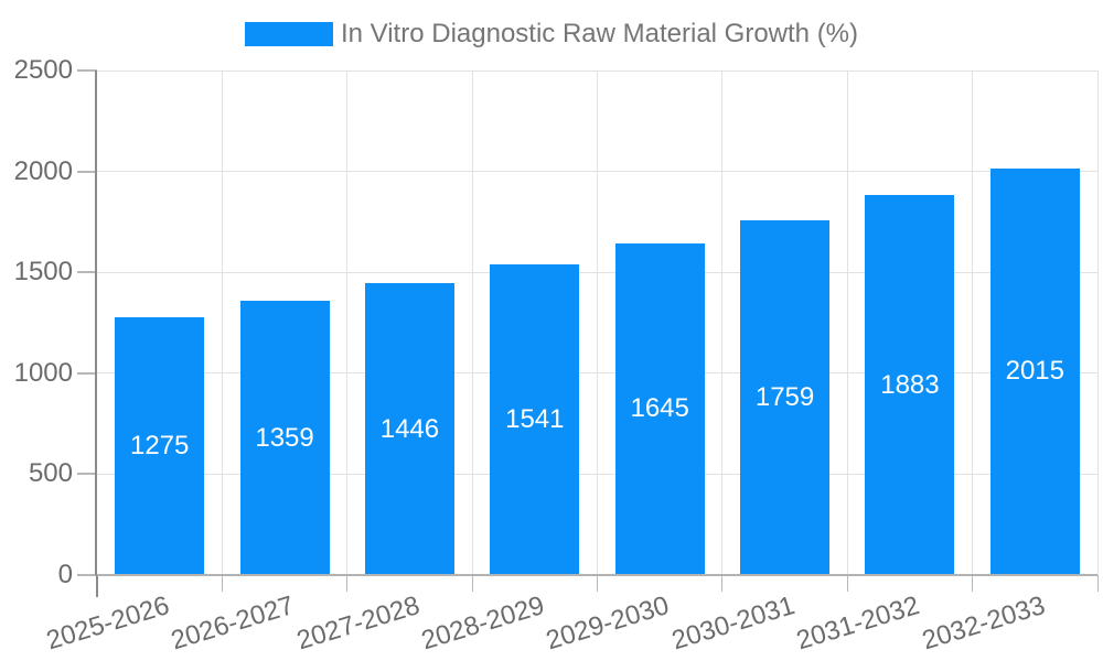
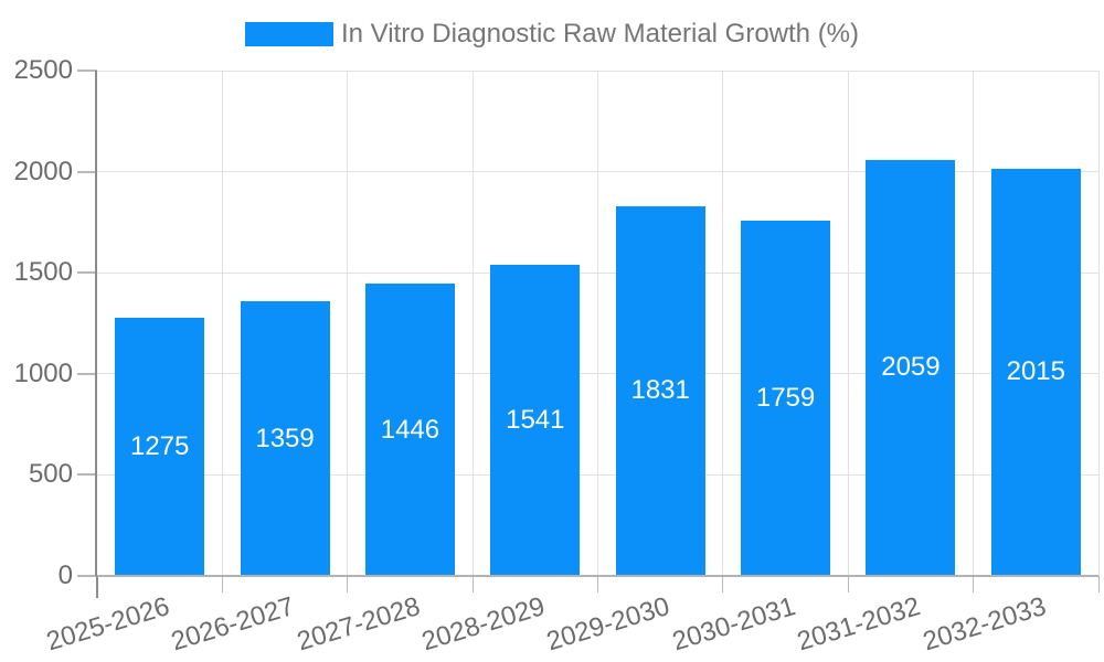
2029-2030: 1645 -> 1831
2031-2032: 1883 -> 2059
